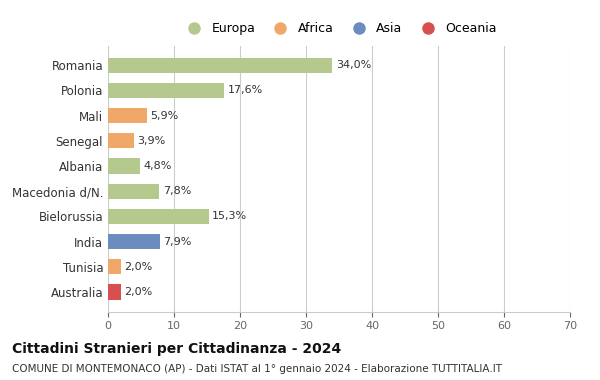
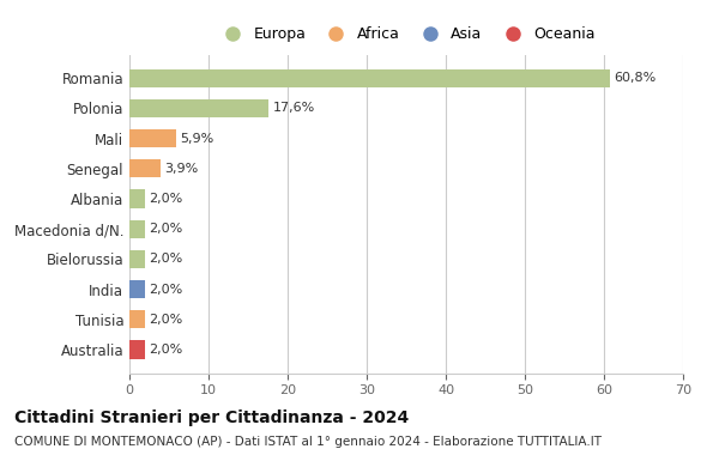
Romania: 34,0% -> 60,8%
Albania: 4,8% -> 2,0%
Macedonia d/N.: 7,8% -> 2,0%
Bielorussia: 15,3% -> 2,0%
India: 7,9% -> 2,0%
